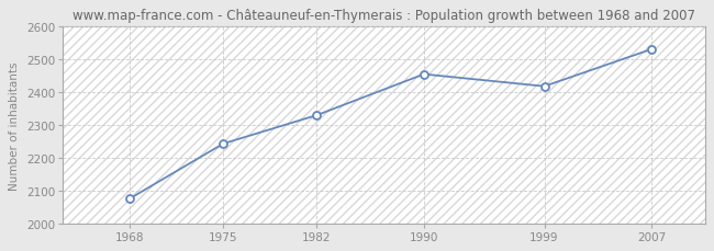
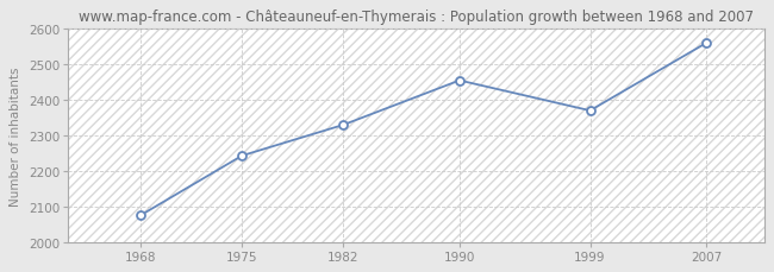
1999: 2418 -> 2370
2007: 2531 -> 2560
